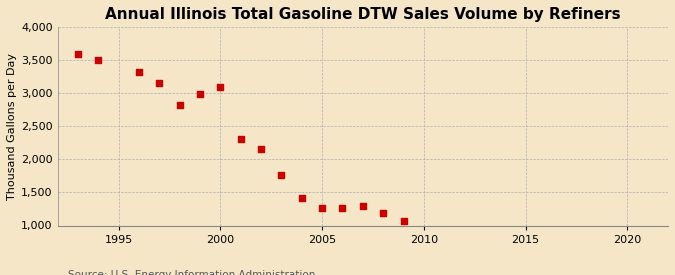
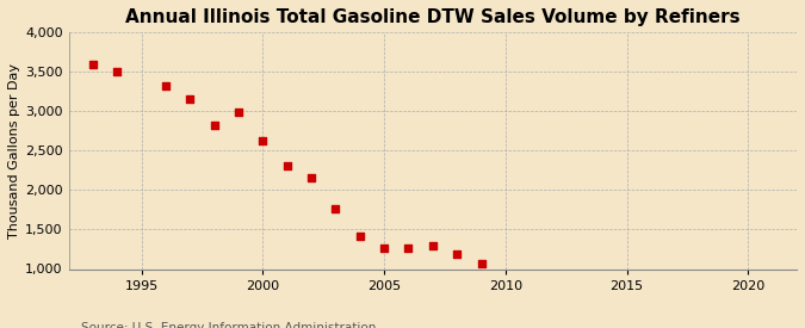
2000: 3,100 -> 2,630
